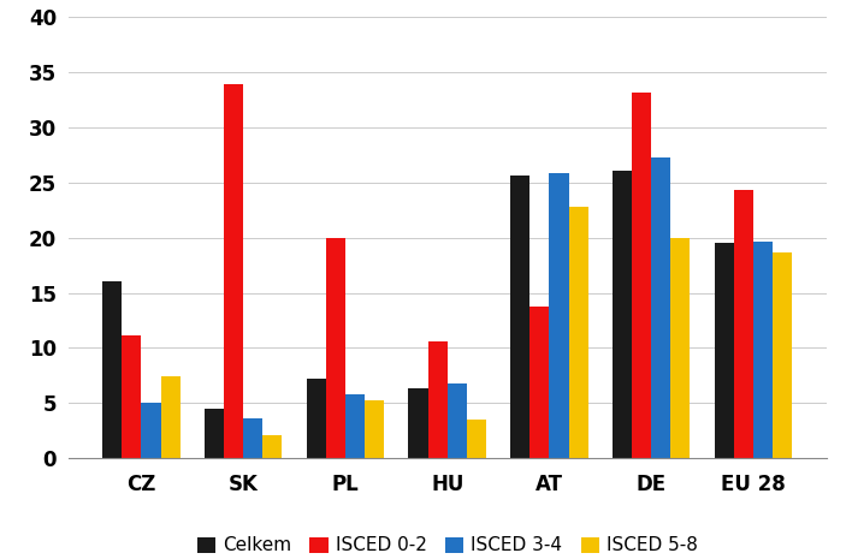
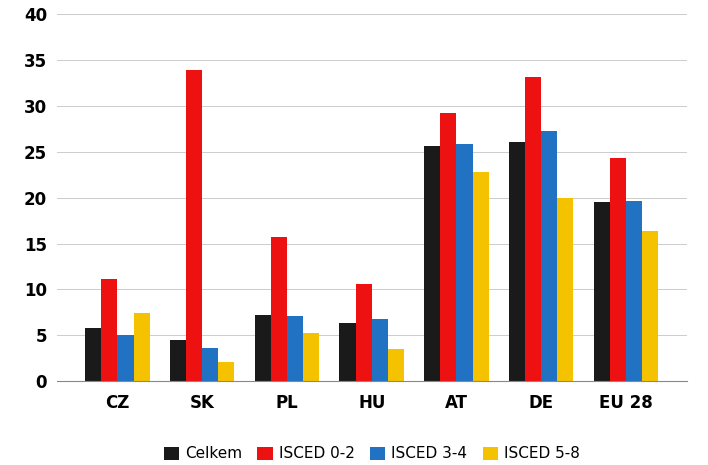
Celkem/CZ: 16.0 -> 5.8
ISCED 0-2/PL: 20.0 -> 15.7
ISCED 3-4/PL: 5.8 -> 7.1
ISCED 0-2/AT: 13.8 -> 29.2
ISCED 5-8/EU 28: 18.6 -> 16.4
